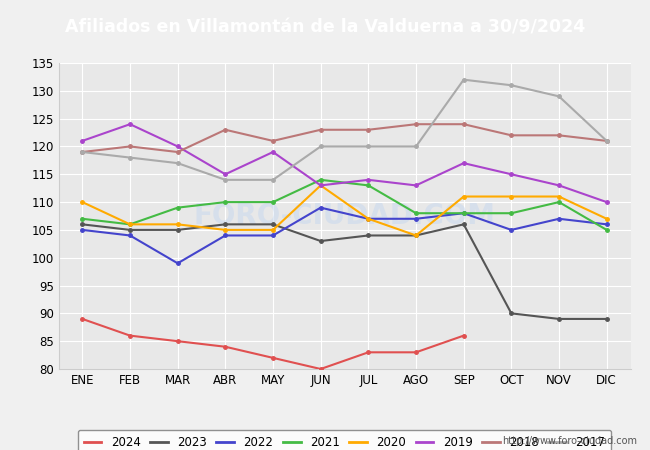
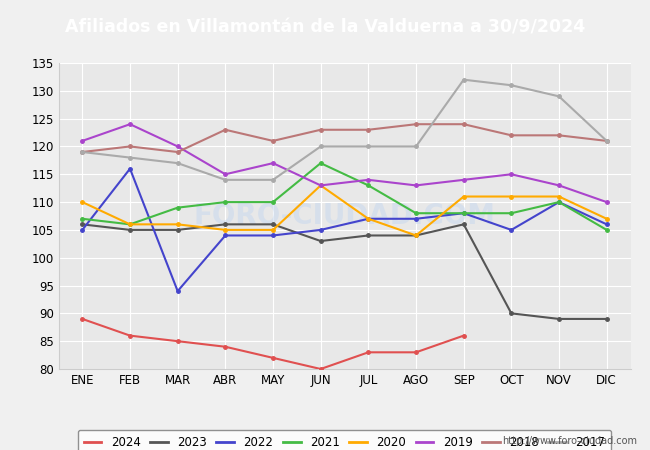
2022/FEB: 104 -> 116
2022/MAR: 99 -> 94
2019/MAY: 119 -> 117
2022/JUN: 109 -> 105
2021/JUN: 114 -> 117
2019/SEP: 117 -> 114
2022/NOV: 107 -> 110
